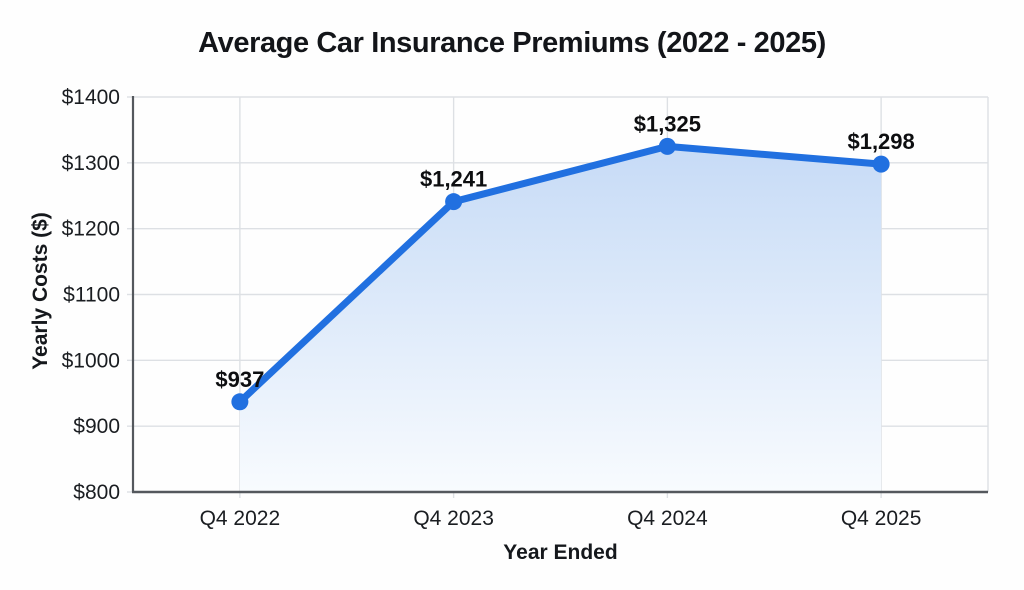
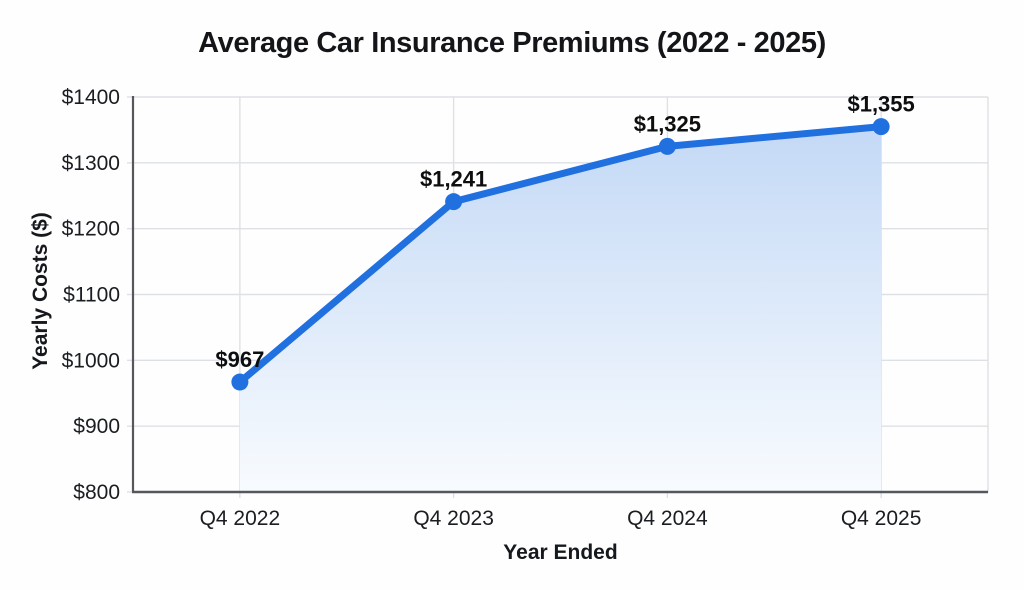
Q4 2022: $937 -> $967
Q4 2025: $1,298 -> $1,355
